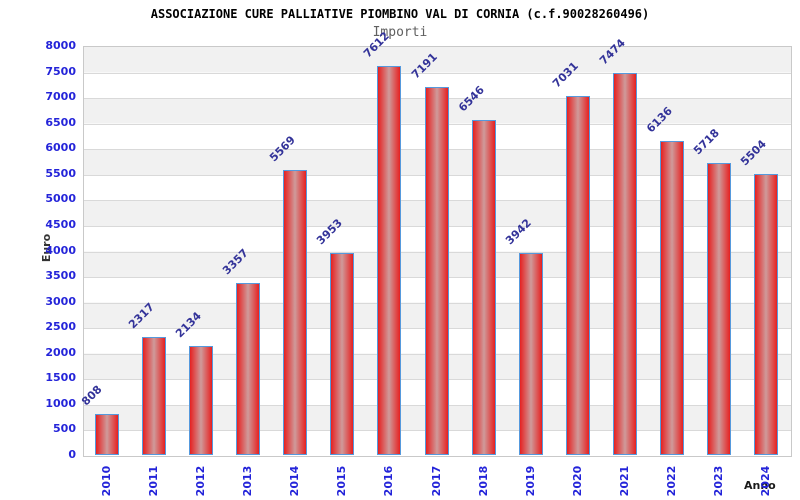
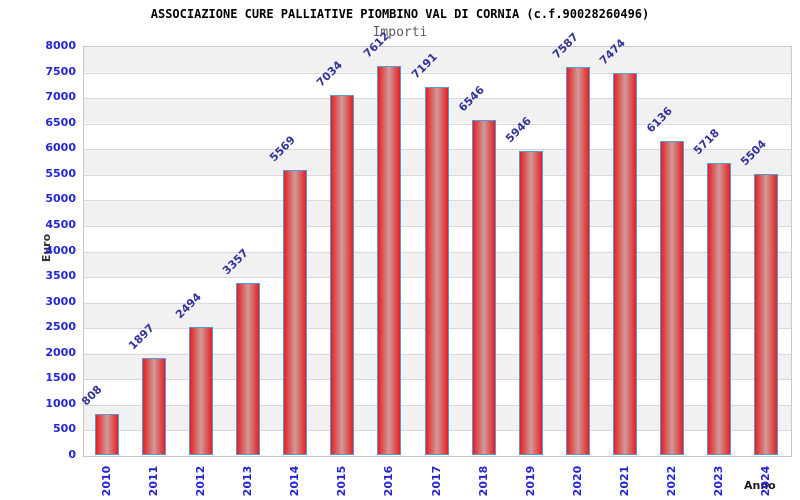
2011: 2317 -> 1897
2012: 2134 -> 2494
2015: 3953 -> 7034
2019: 3942 -> 5946
2020: 7031 -> 7587
